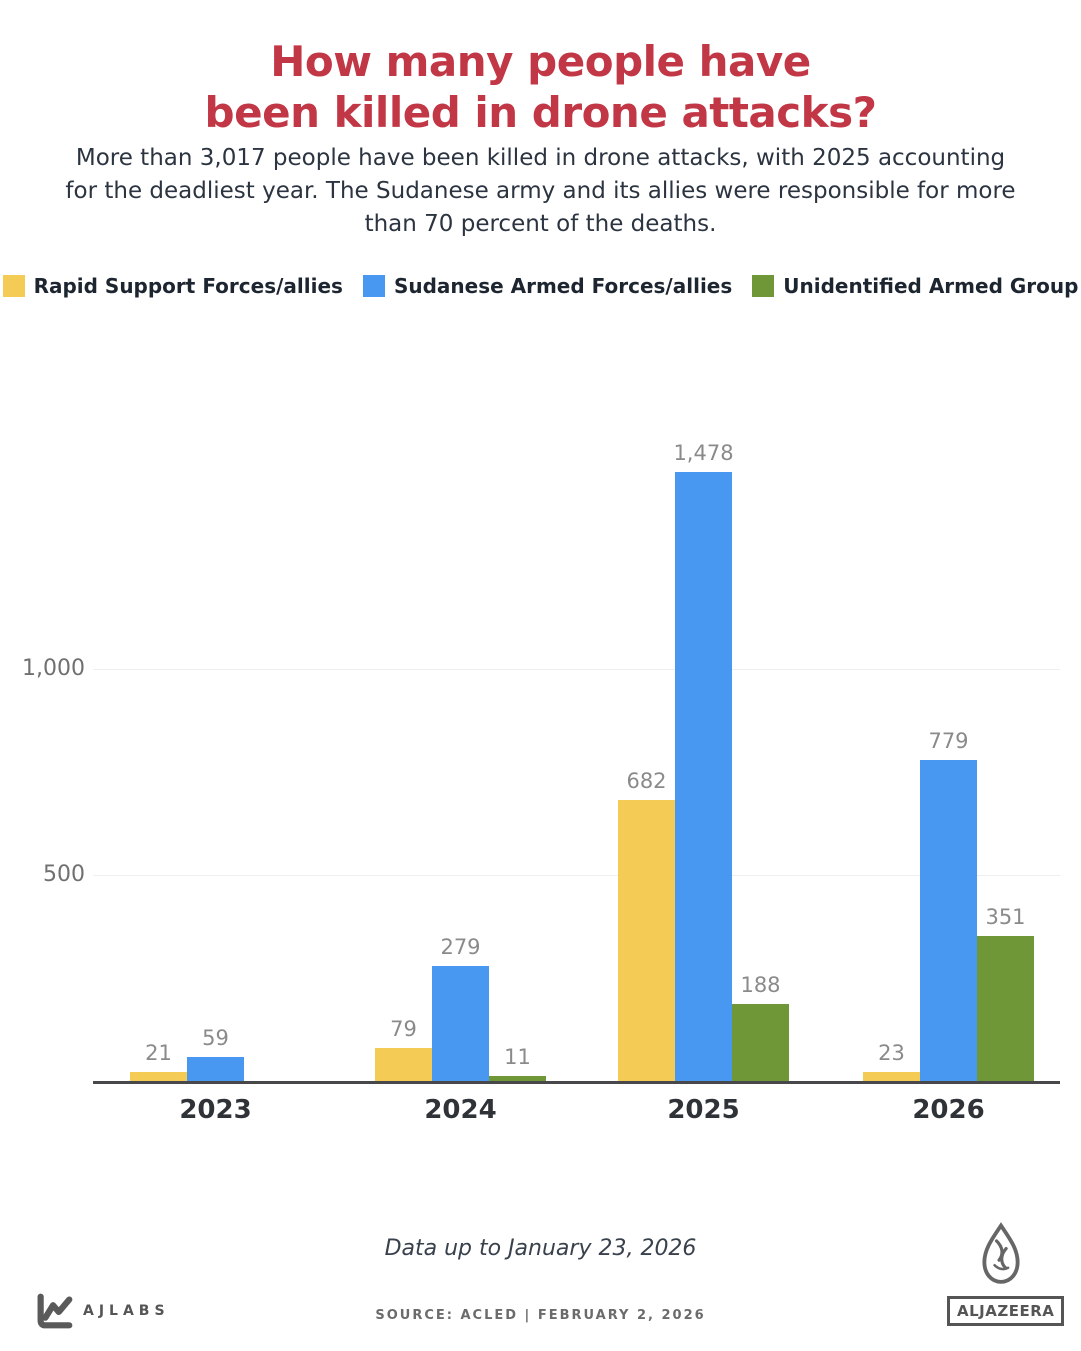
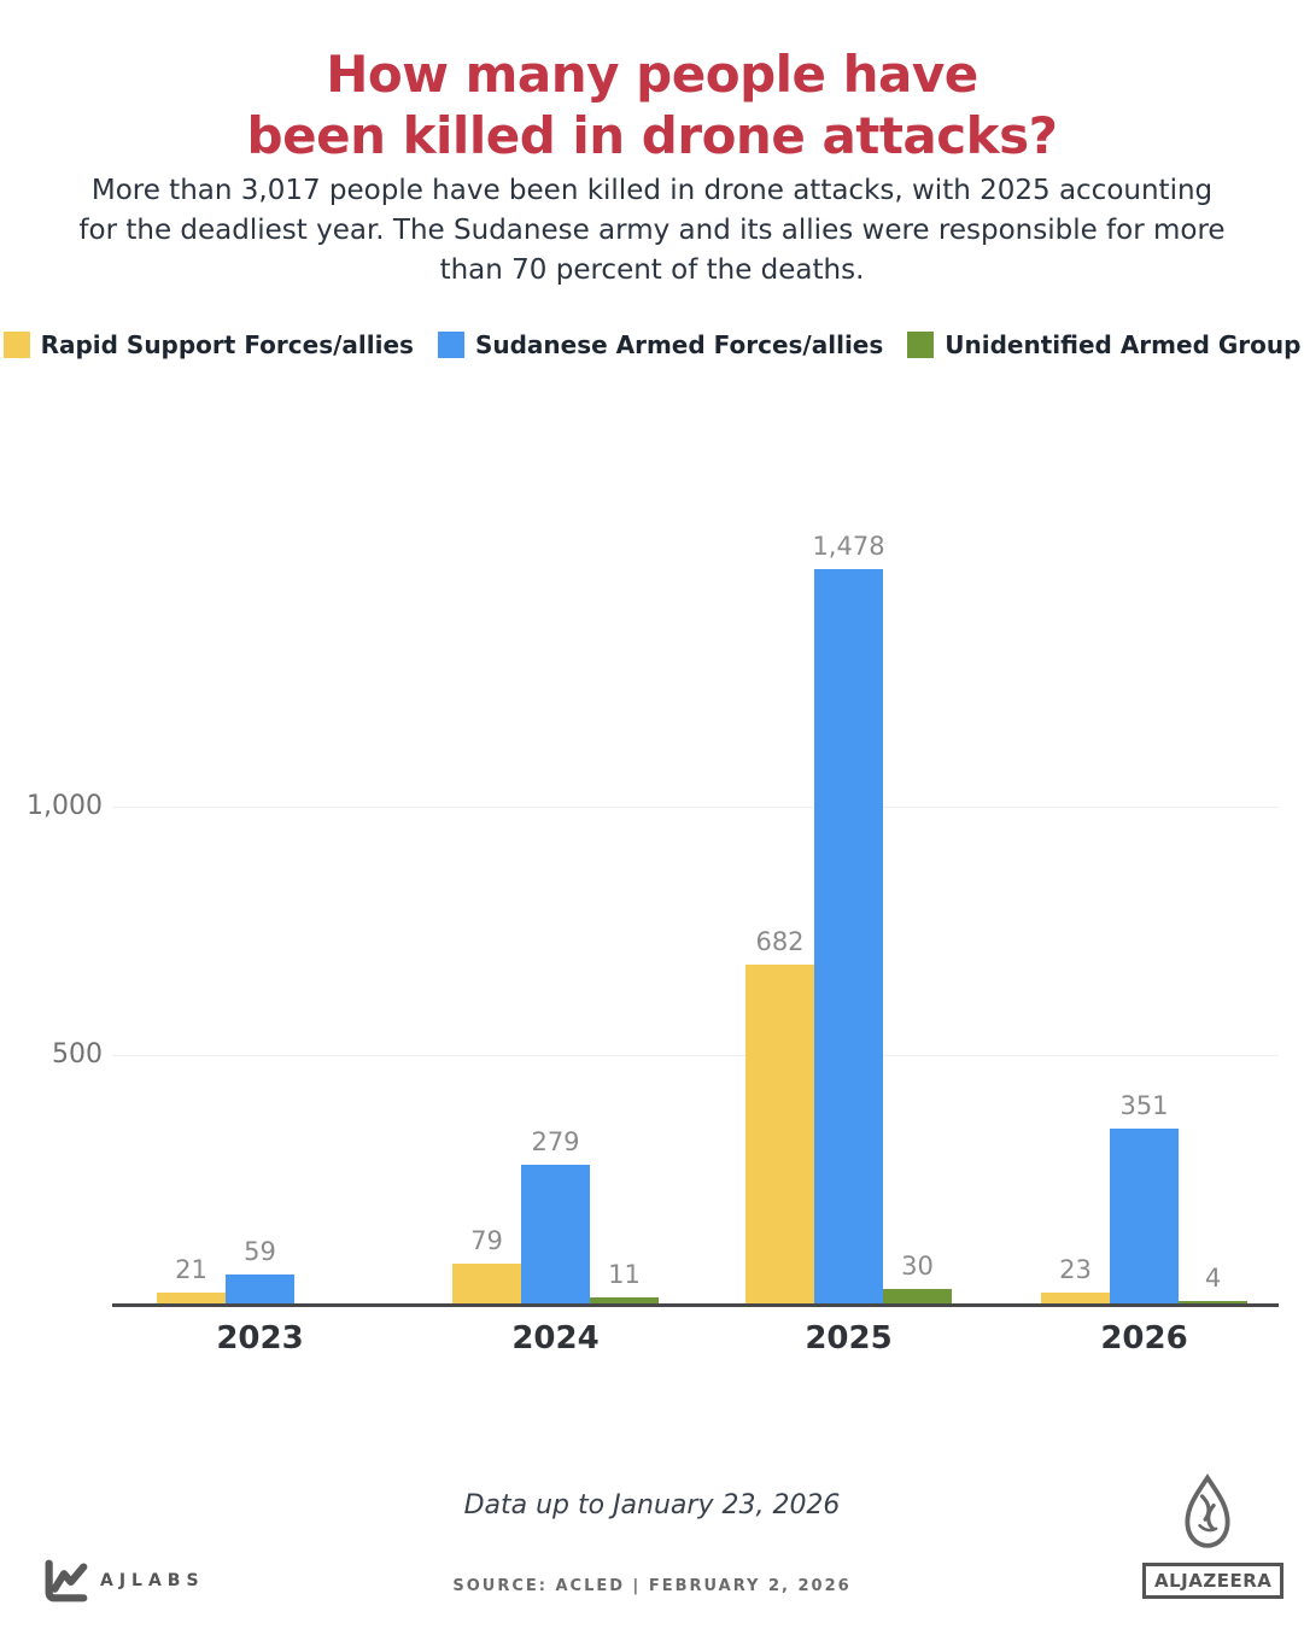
Unidentified Armed Group/2025: 188 -> 30
Sudanese Armed Forces/allies/2026: 779 -> 351
Unidentified Armed Group/2026: 351 -> 4
